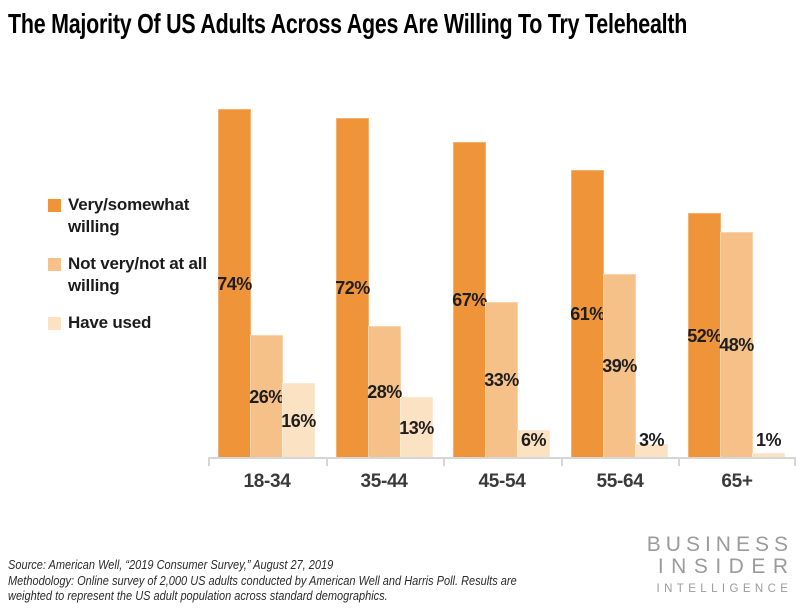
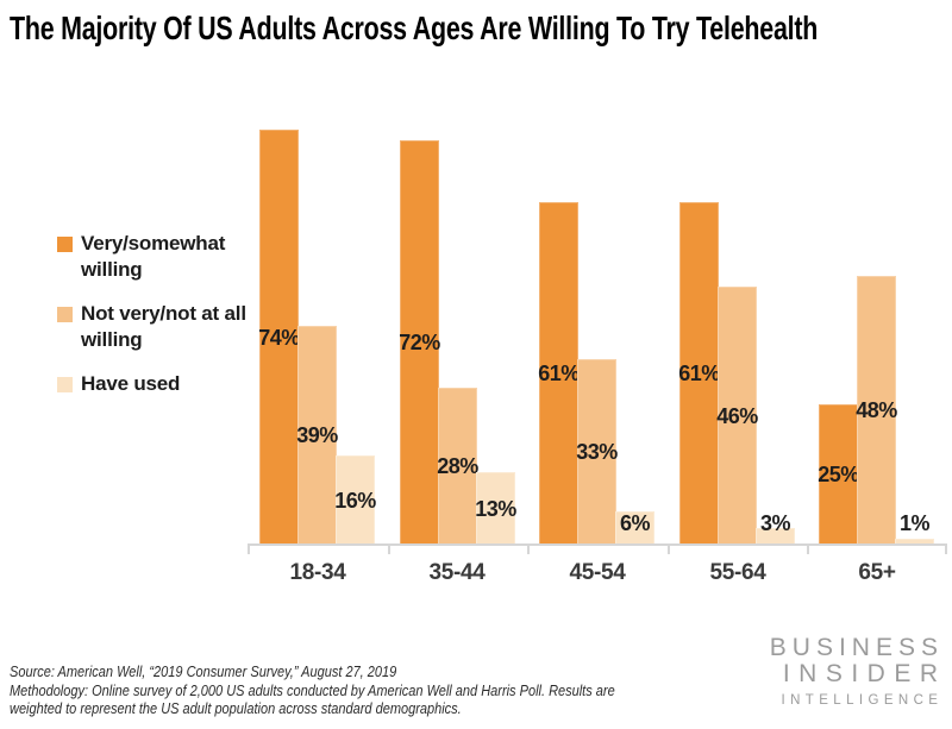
Not very/not at all willing/18-34: 26% -> 39%
Very/somewhat willing/45-54: 67% -> 61%
Not very/not at all willing/55-64: 39% -> 46%
Very/somewhat willing/65+: 52% -> 25%
